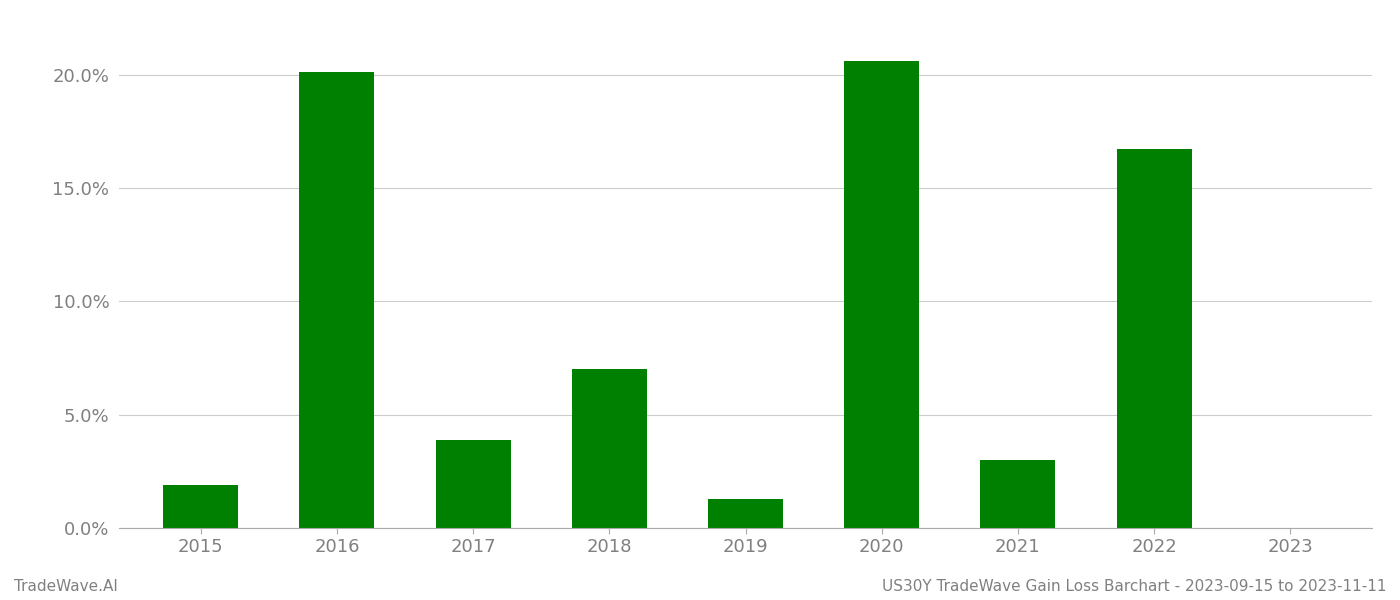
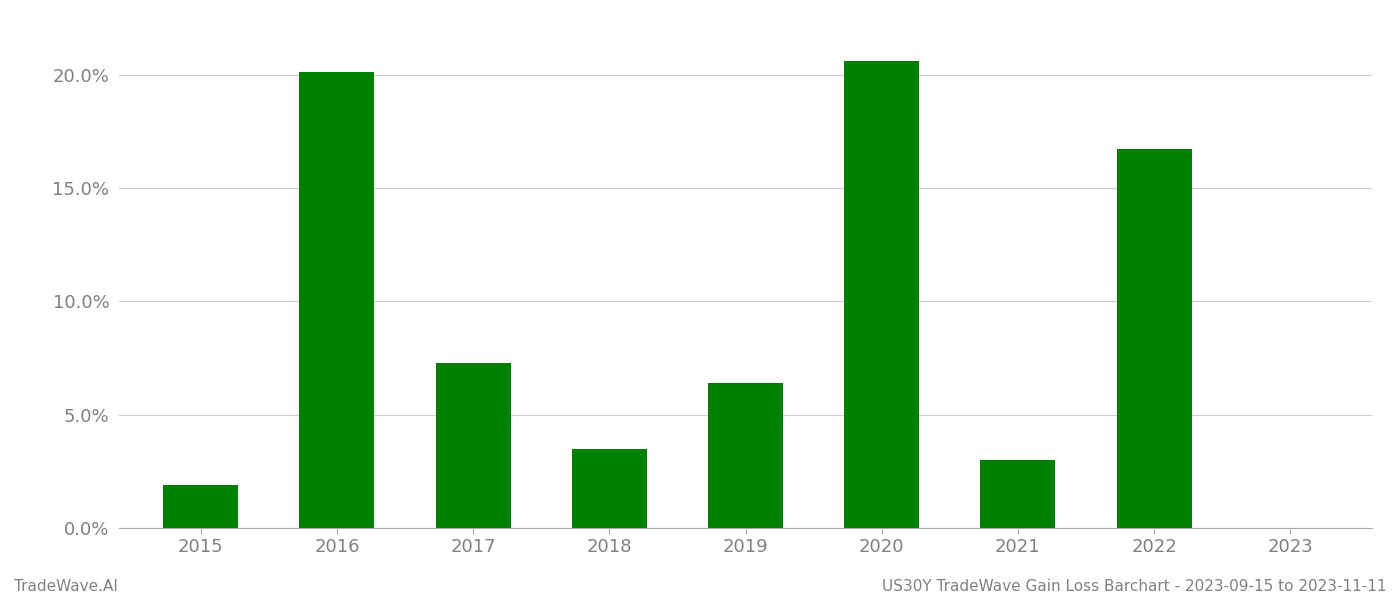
2017: 3.9% -> 7.3%
2018: 7.0% -> 3.5%
2019: 1.3% -> 6.4%
